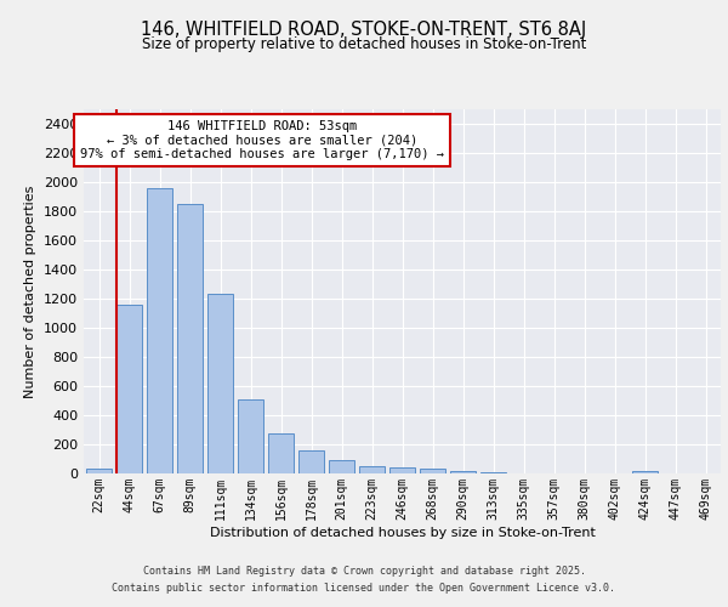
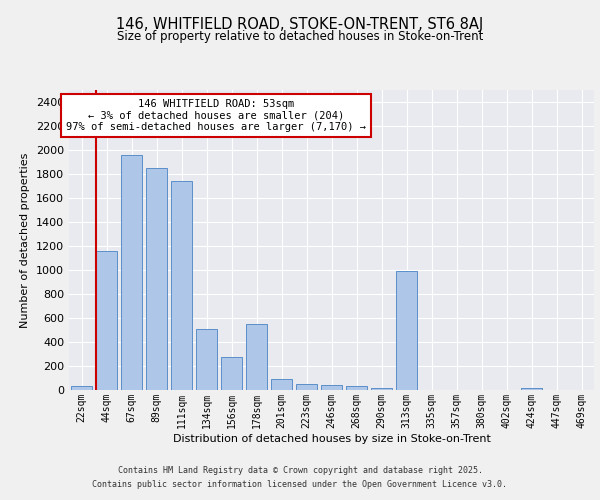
111sqm: 1230 -> 1740
178sqm: 160 -> 550
313sqm: 0 -> 990
